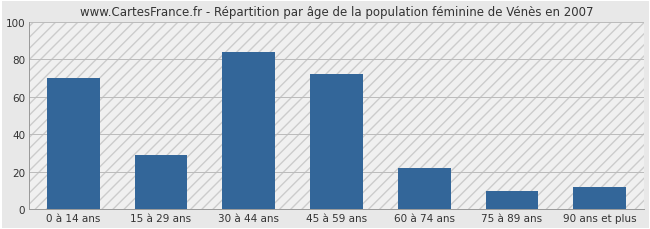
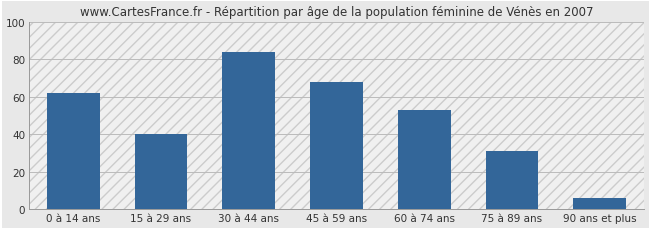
0 à 14 ans: 70 -> 62
15 à 29 ans: 29 -> 40
45 à 59 ans: 72 -> 68
60 à 74 ans: 22 -> 53
75 à 89 ans: 10 -> 31
90 ans et plus: 12 -> 6
